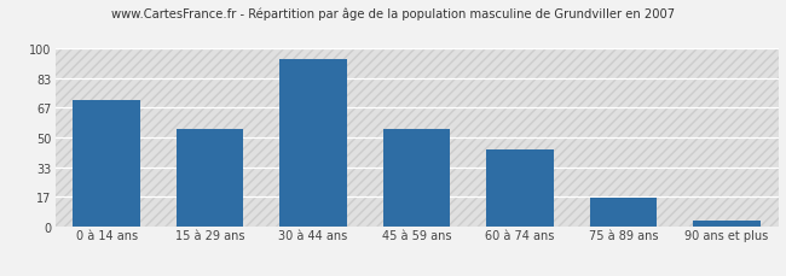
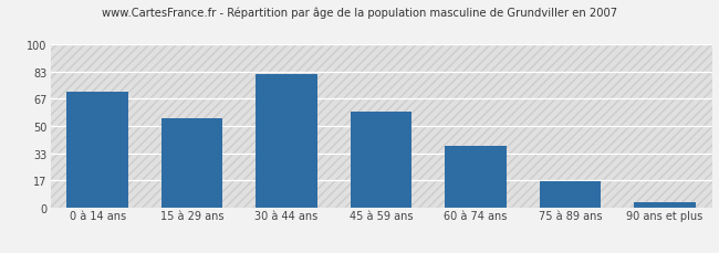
30 à 44 ans: 94 -> 82
45 à 59 ans: 55 -> 59
60 à 74 ans: 43 -> 38
